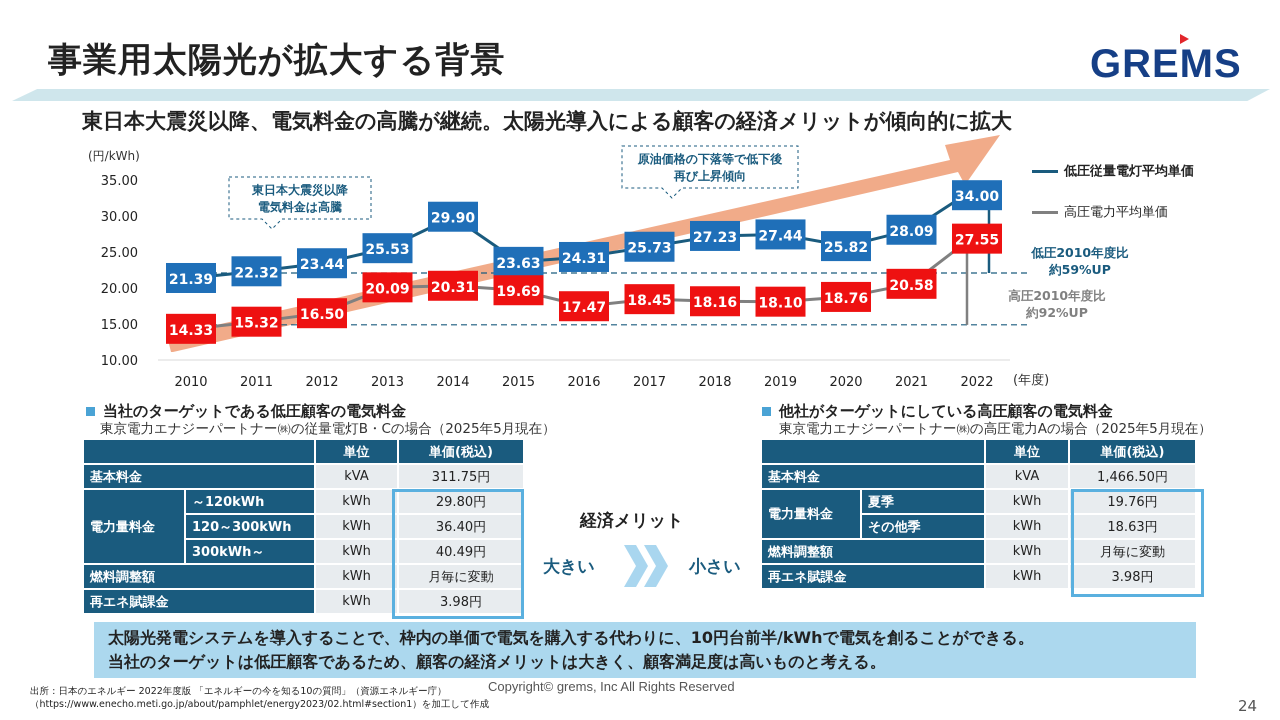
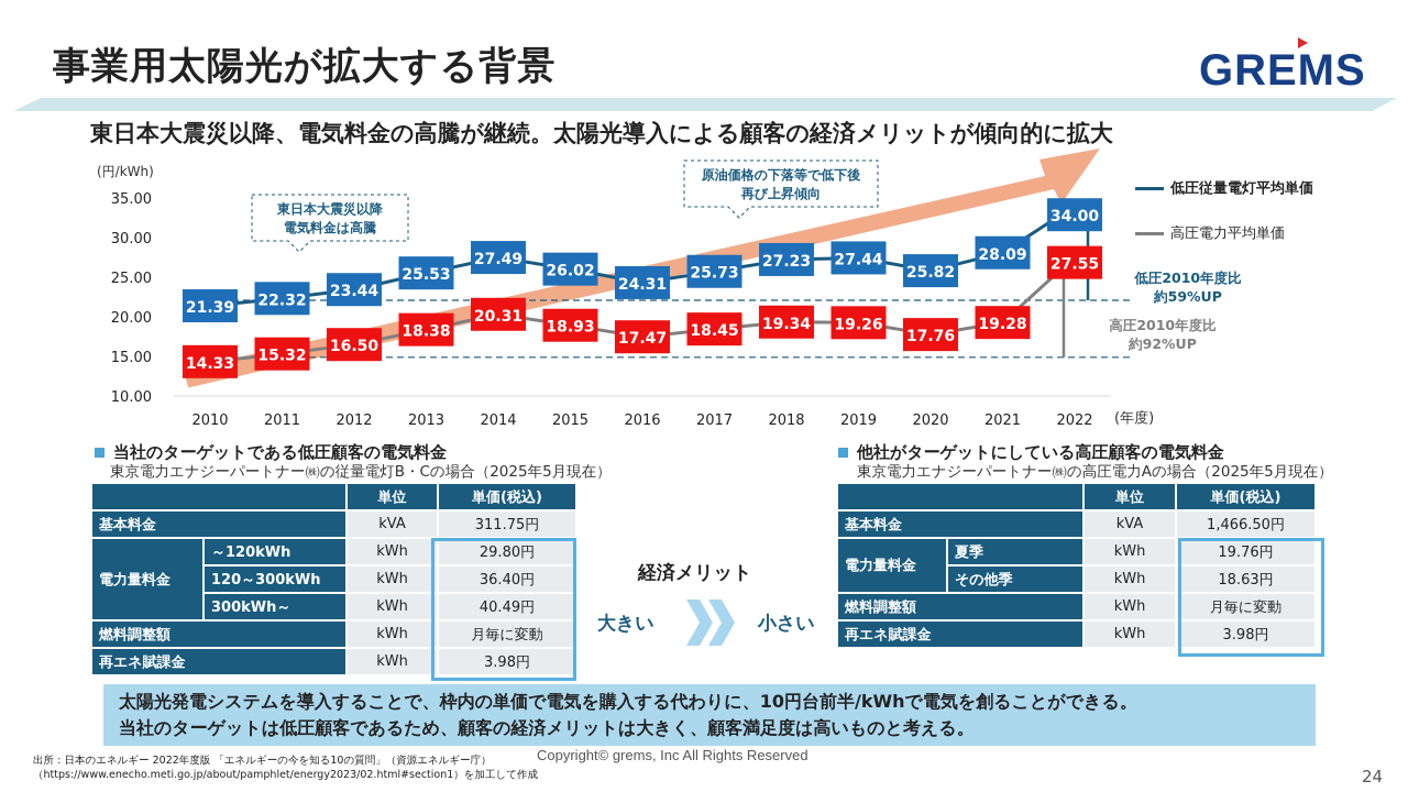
高圧電力平均単価/2013: 20.09 -> 18.38
低圧従量電灯平均単価/2014: 29.90 -> 27.49
低圧従量電灯平均単価/2015: 23.63 -> 26.02
高圧電力平均単価/2015: 19.69 -> 18.93
高圧電力平均単価/2018: 18.16 -> 19.34
高圧電力平均単価/2019: 18.10 -> 19.26
高圧電力平均単価/2020: 18.76 -> 17.76
高圧電力平均単価/2021: 20.58 -> 19.28
